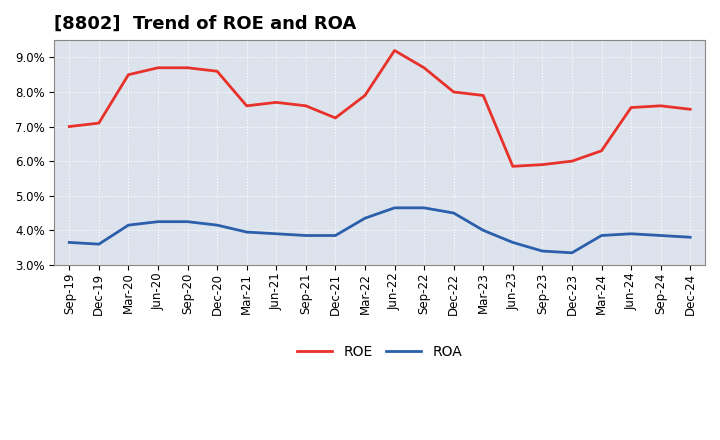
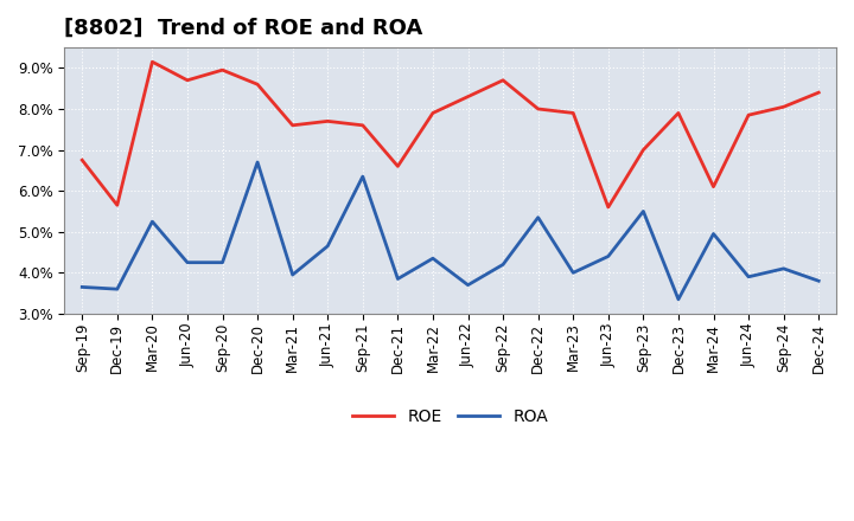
ROE/Sep-19: 7.00% -> 6.75%
ROE/Dec-19: 7.10% -> 5.65%
ROE/Mar-20: 8.50% -> 9.15%
ROA/Mar-20: 4.15% -> 5.25%
ROE/Sep-20: 8.70% -> 8.95%
ROA/Dec-20: 4.15% -> 6.70%
ROA/Jun-21: 3.90% -> 4.65%
ROA/Sep-21: 3.85% -> 6.35%
ROE/Dec-21: 7.25% -> 6.60%
ROE/Jun-22: 9.20% -> 8.30%
ROA/Jun-22: 4.65% -> 3.70%
ROA/Sep-22: 4.65% -> 4.20%
ROA/Dec-22: 4.50% -> 5.35%
ROE/Jun-23: 5.85% -> 5.60%
ROA/Jun-23: 3.65% -> 4.40%
ROE/Sep-23: 5.90% -> 7.00%
ROA/Sep-23: 3.40% -> 5.50%
ROE/Dec-23: 6.00% -> 7.90%
ROE/Mar-24: 6.30% -> 6.10%
ROA/Mar-24: 3.85% -> 4.95%
ROE/Jun-24: 7.55% -> 7.85%
ROE/Sep-24: 7.60% -> 8.05%
ROA/Sep-24: 3.85% -> 4.10%
ROE/Dec-24: 7.50% -> 8.40%
